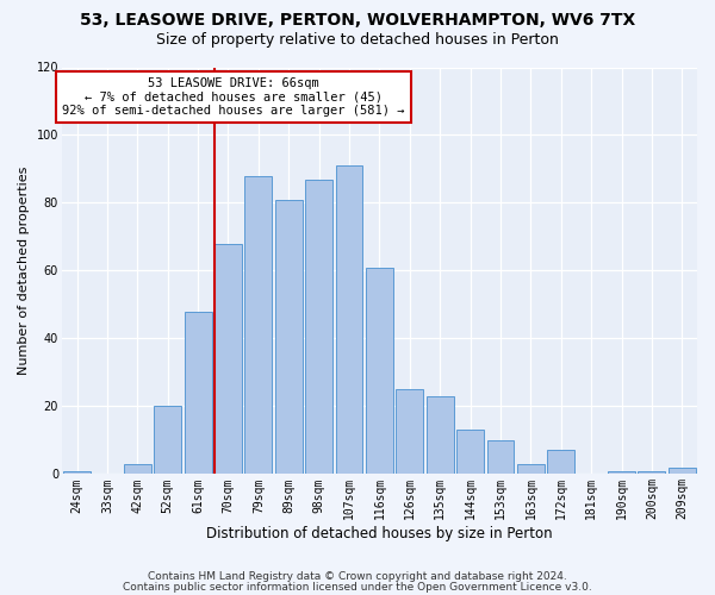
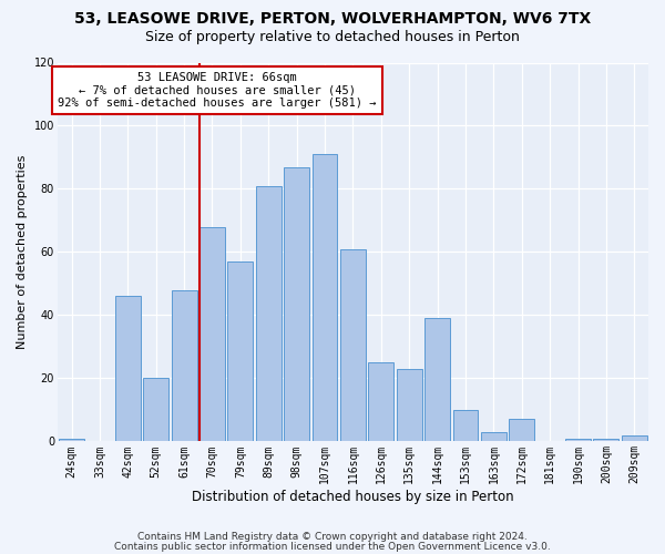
42sqm: 3 -> 46
79sqm: 88 -> 57
144sqm: 13 -> 39
